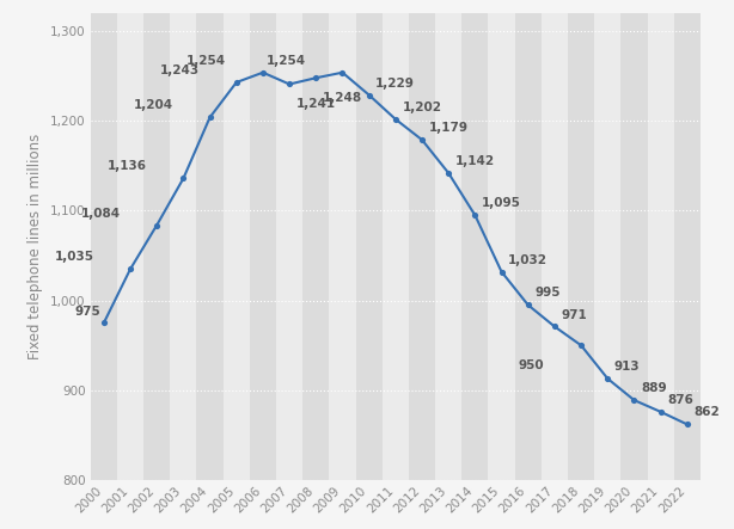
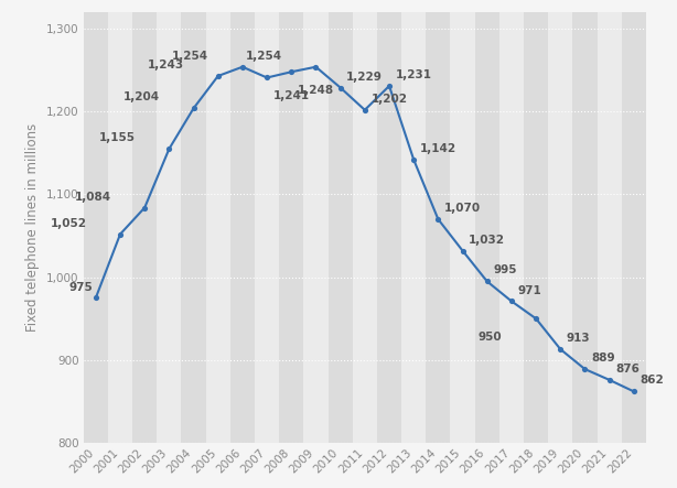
2001: 1,035 -> 1,052
2003: 1,136 -> 1,155
2012: 1,179 -> 1,231
2014: 1,095 -> 1,070
